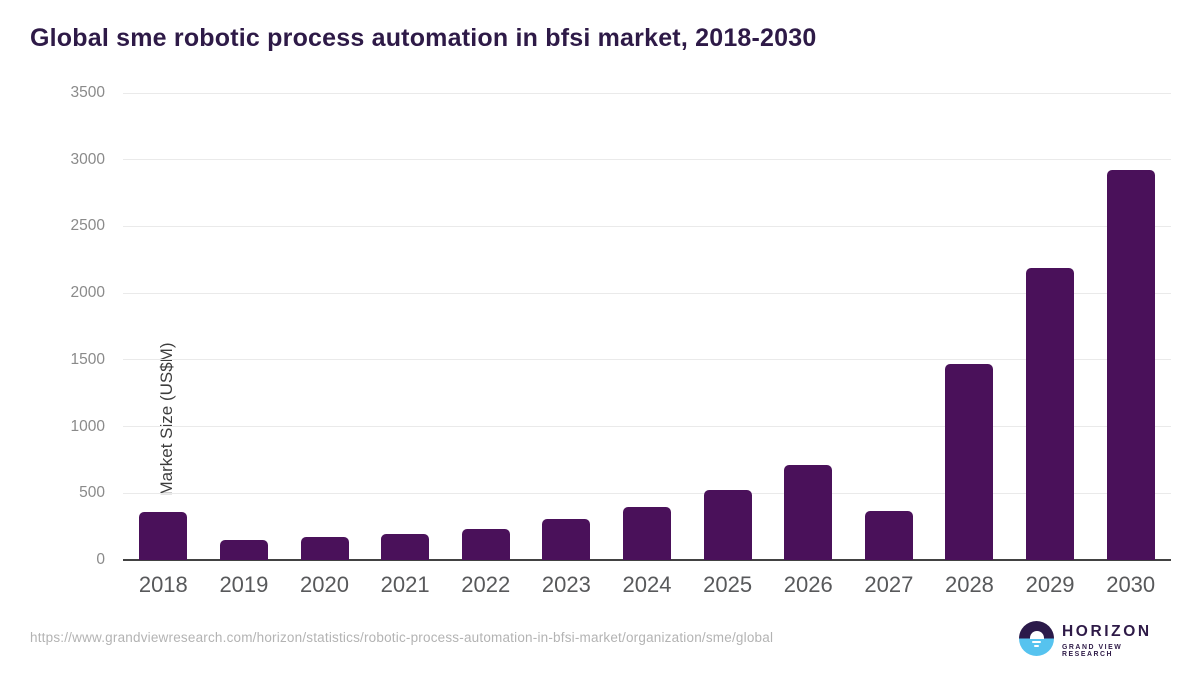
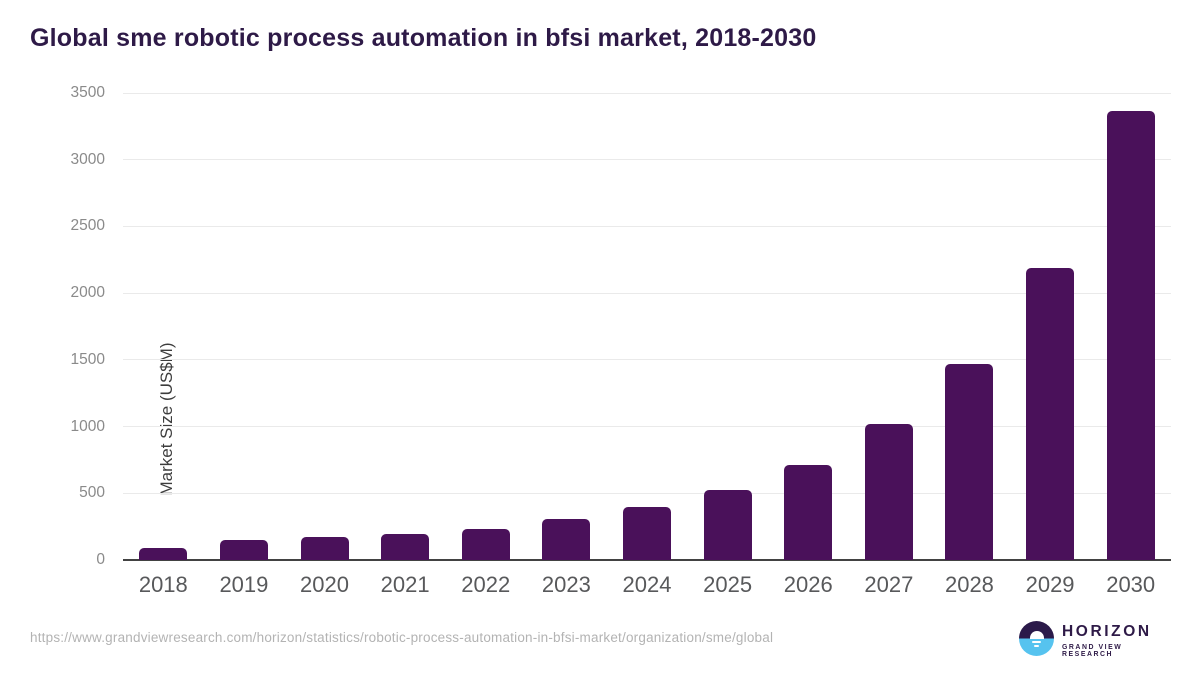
2018: 360 -> 90
2027: 370 -> 1020
2030: 2920 -> 3360
